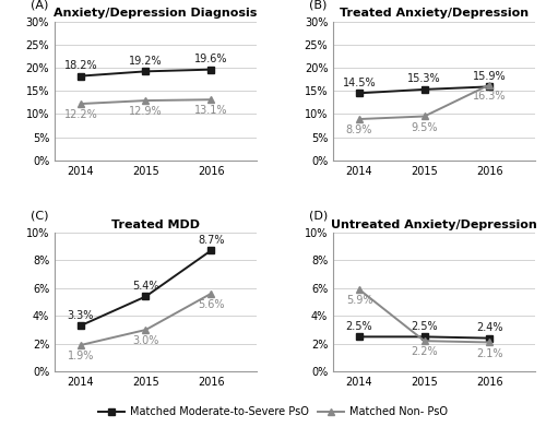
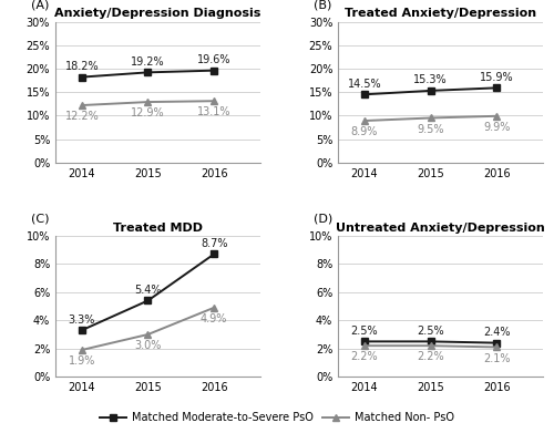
Treated Anxiety/Depression/Matched Non- PsO/2016: 16.3% -> 9.9%
Treated MDD/Matched Non- PsO/2016: 5.6% -> 4.9%
Untreated Anxiety/Depression/Matched Non- PsO/2014: 5.9% -> 2.2%
